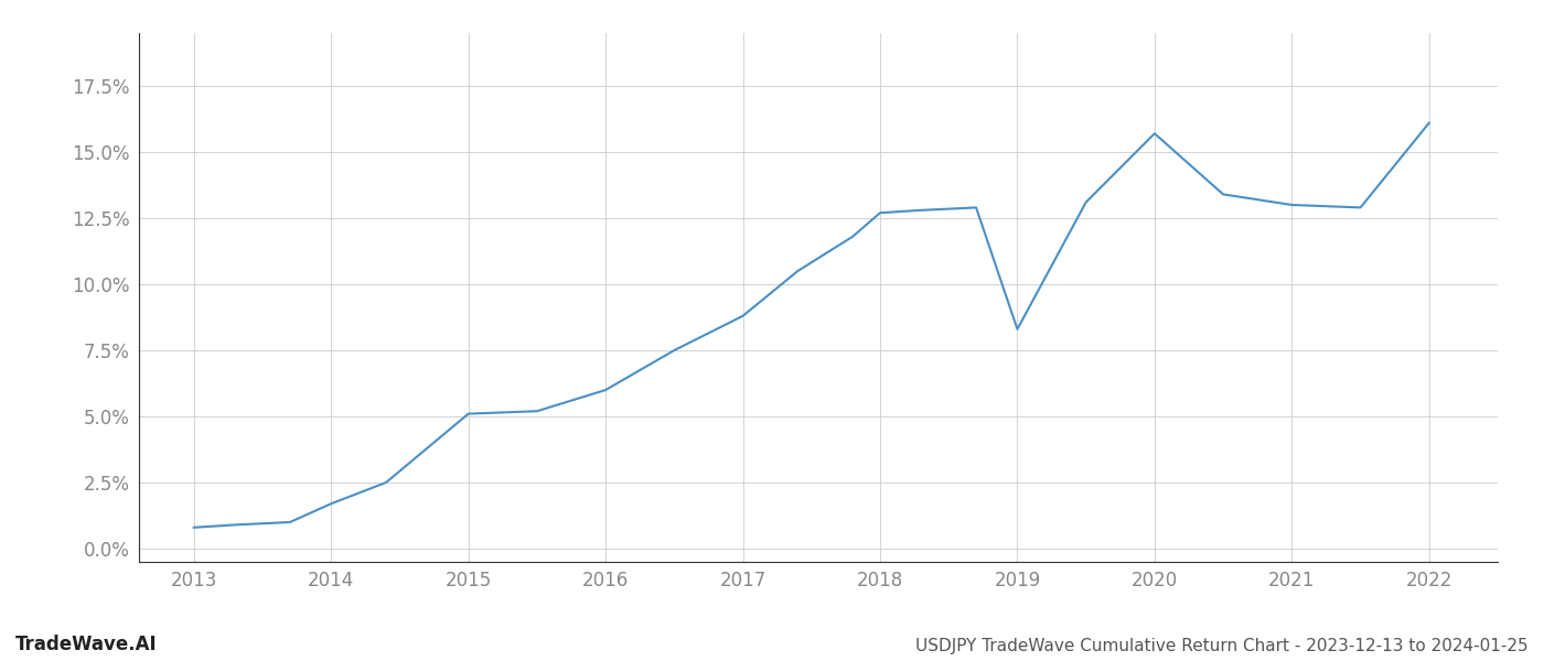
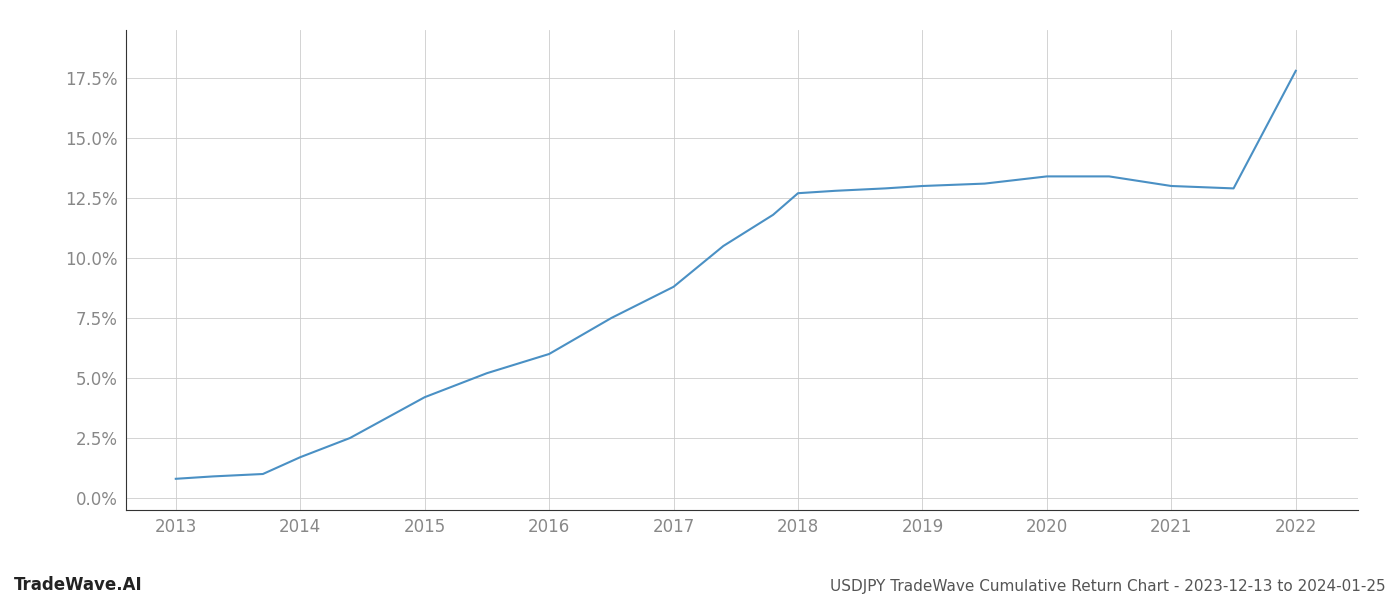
2015: 5.1% -> 4.2%
2019: 8.3% -> 13.0%
2020: 15.7% -> 13.4%
2022: 16.1% -> 17.8%
